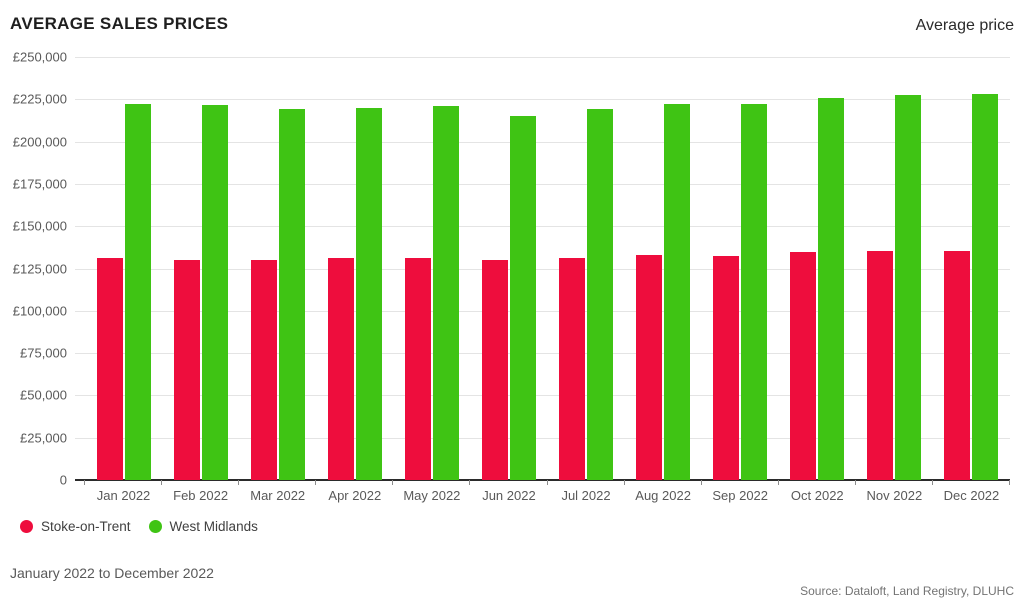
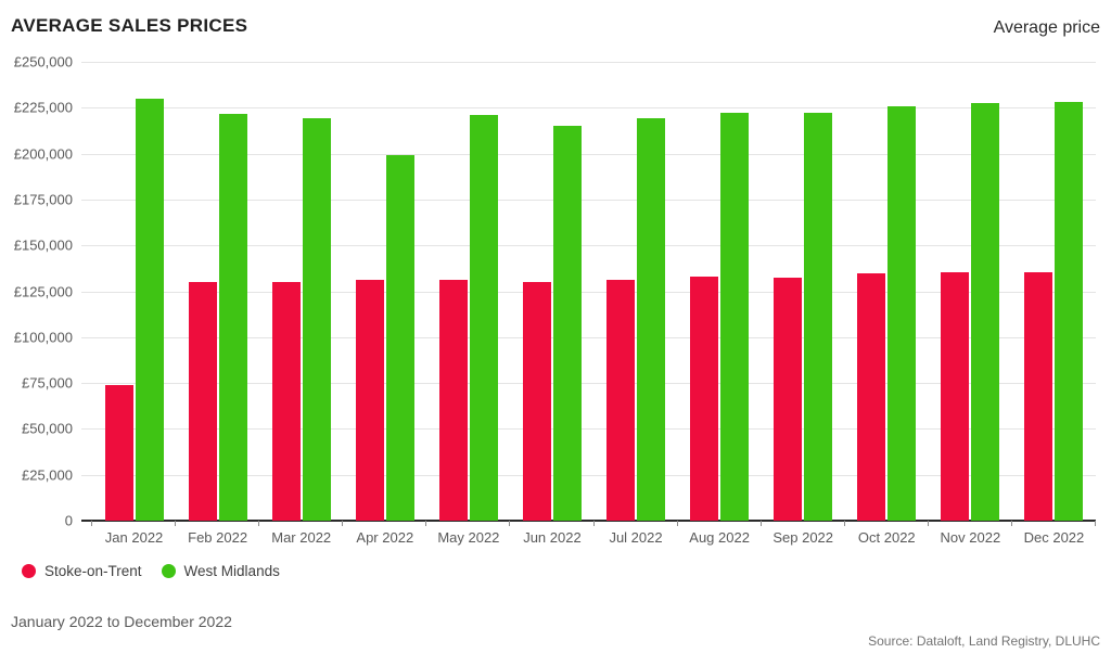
Stoke-on-Trent/Jan 2022: £131000 -> £74000
West Midlands/Jan 2022: £222000 -> £230000
West Midlands/Apr 2022: £220000 -> £199000
